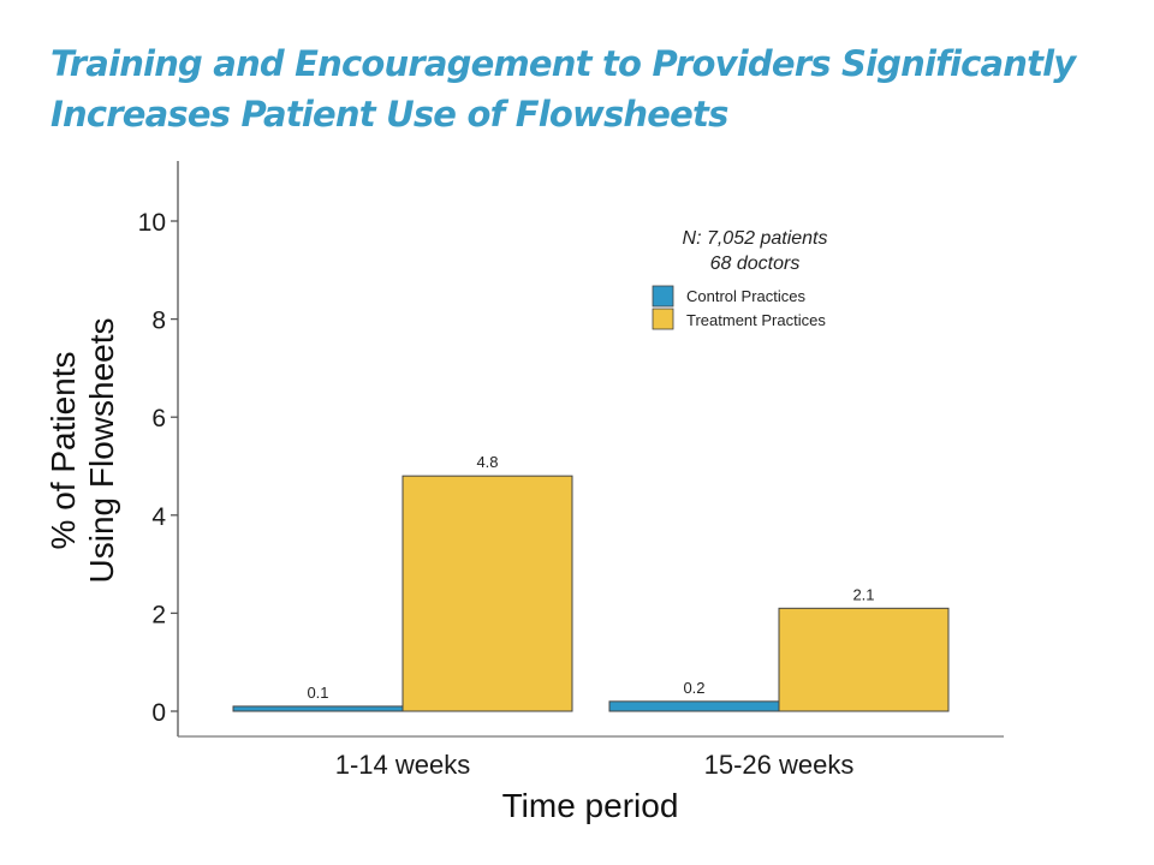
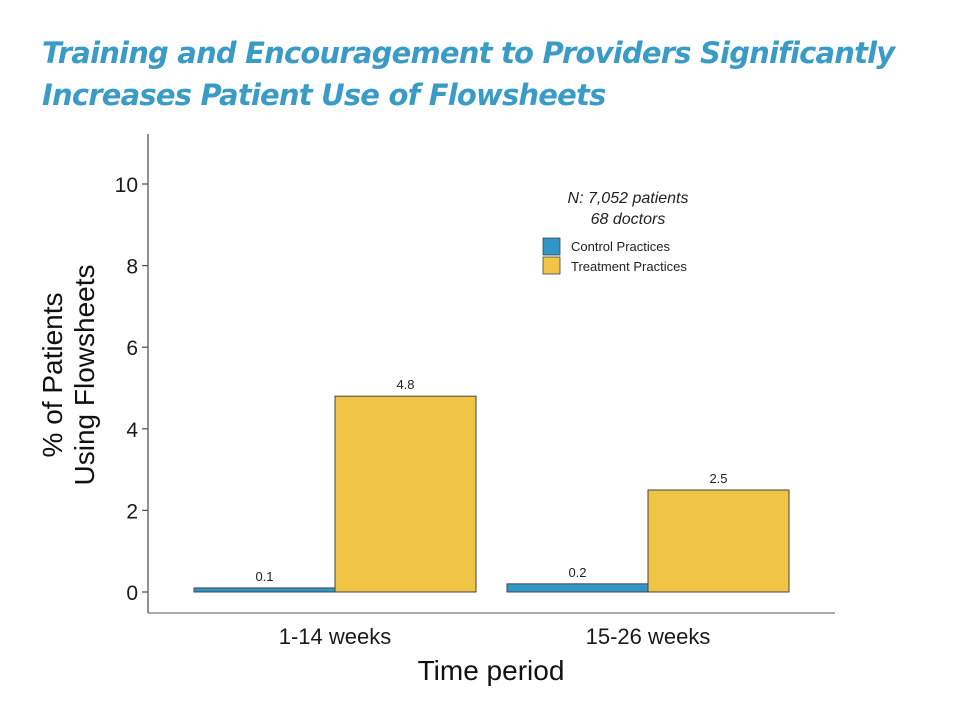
Treatment Practices/15-26 weeks: 2.1 -> 2.5
